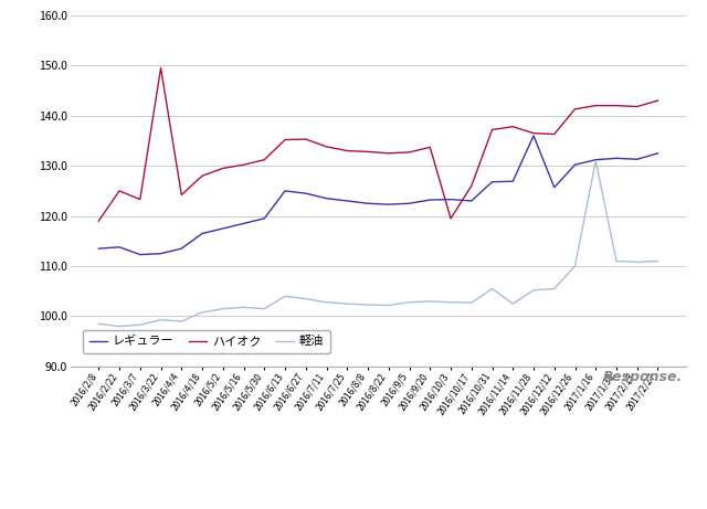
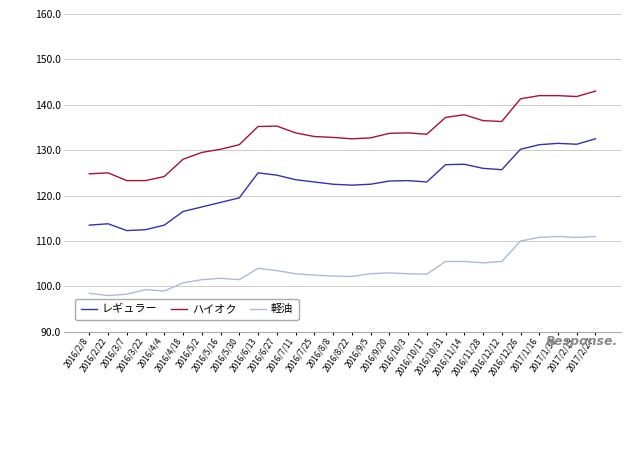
ハイオク/2016/2/8: 119.0 -> 124.8
ハイオク/2016/3/22: 149.5 -> 123.3
ハイオク/2016/10/3: 119.5 -> 133.8
ハイオク/2016/10/17: 126.0 -> 133.5
軽油/2016/11/14: 102.5 -> 105.5
レギュラー/2016/11/28: 136.0 -> 126.0
軽油/2017/1/16: 131.0 -> 110.8
